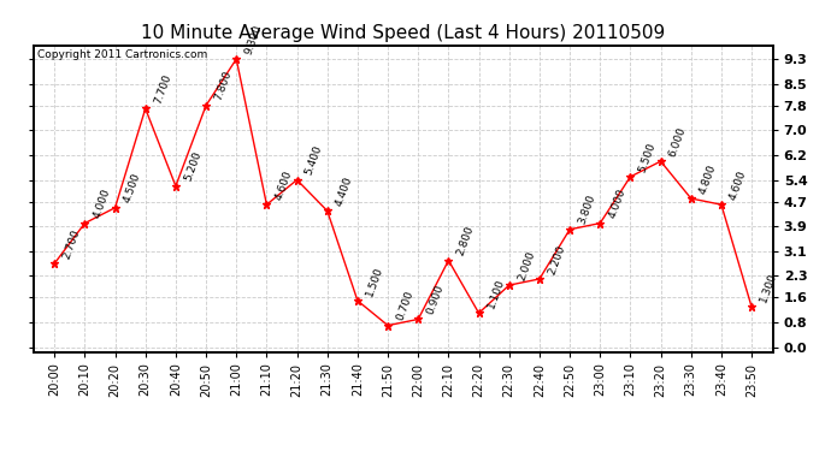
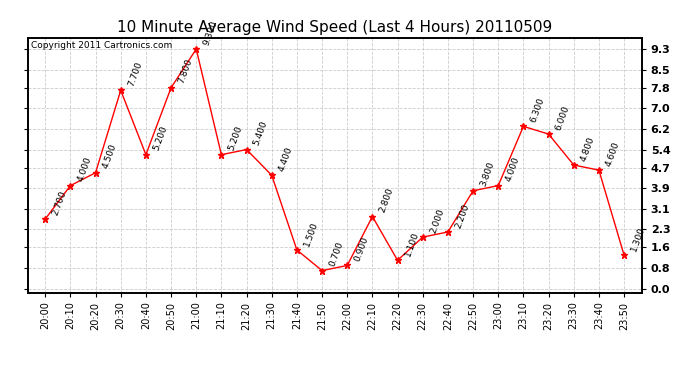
21:10: 4.600 -> 5.200
23:10: 5.500 -> 6.300
